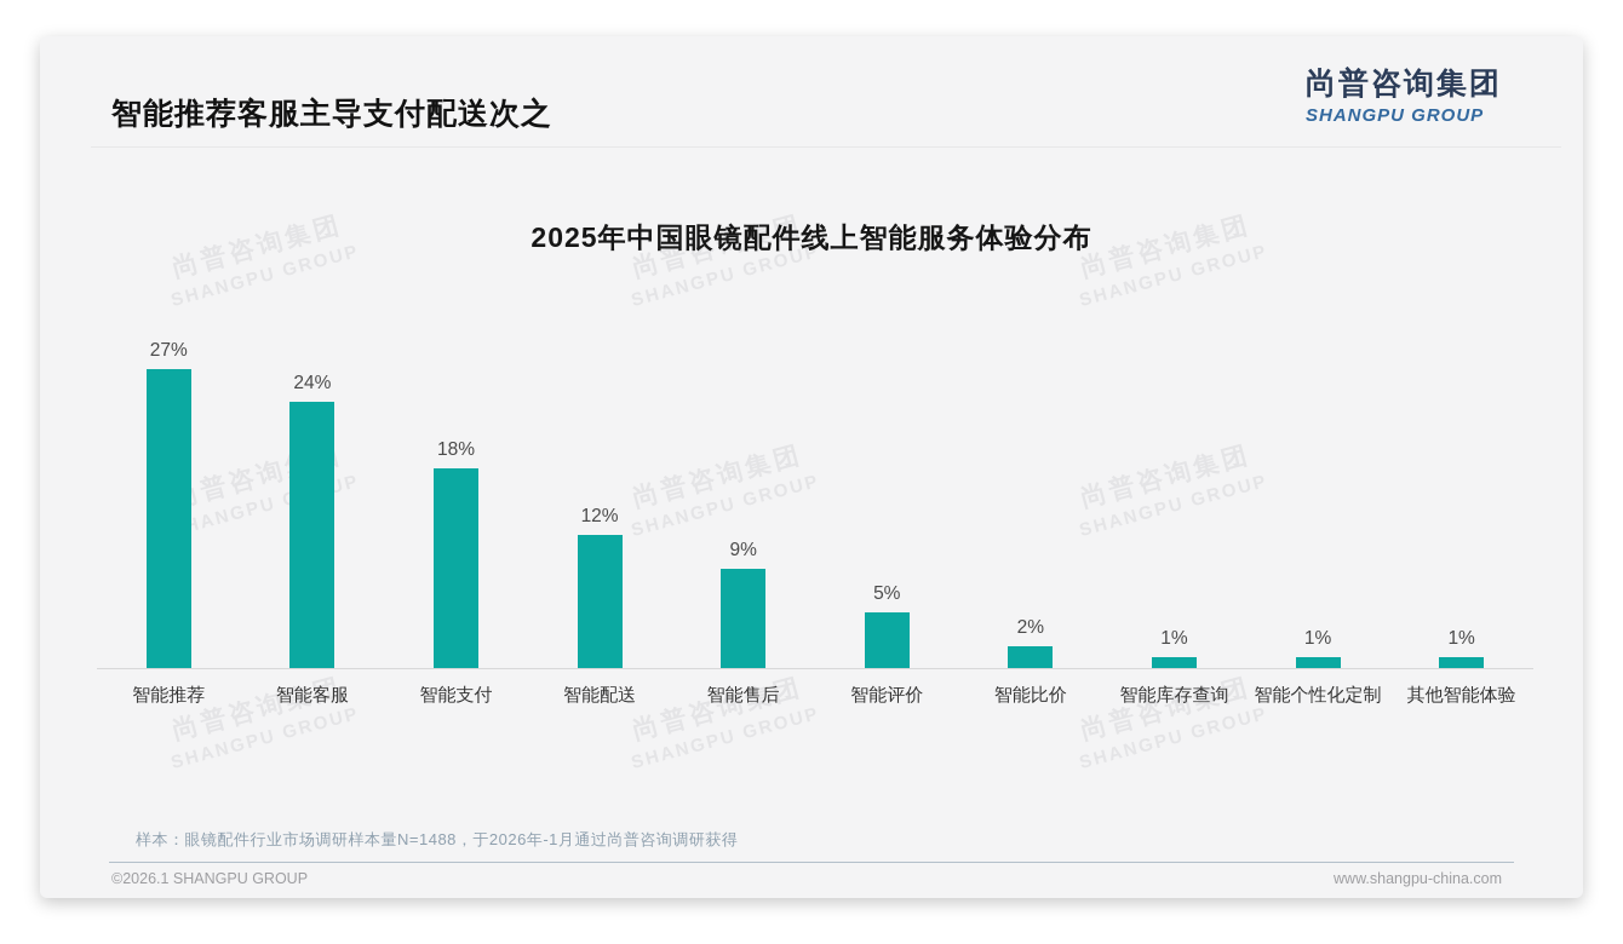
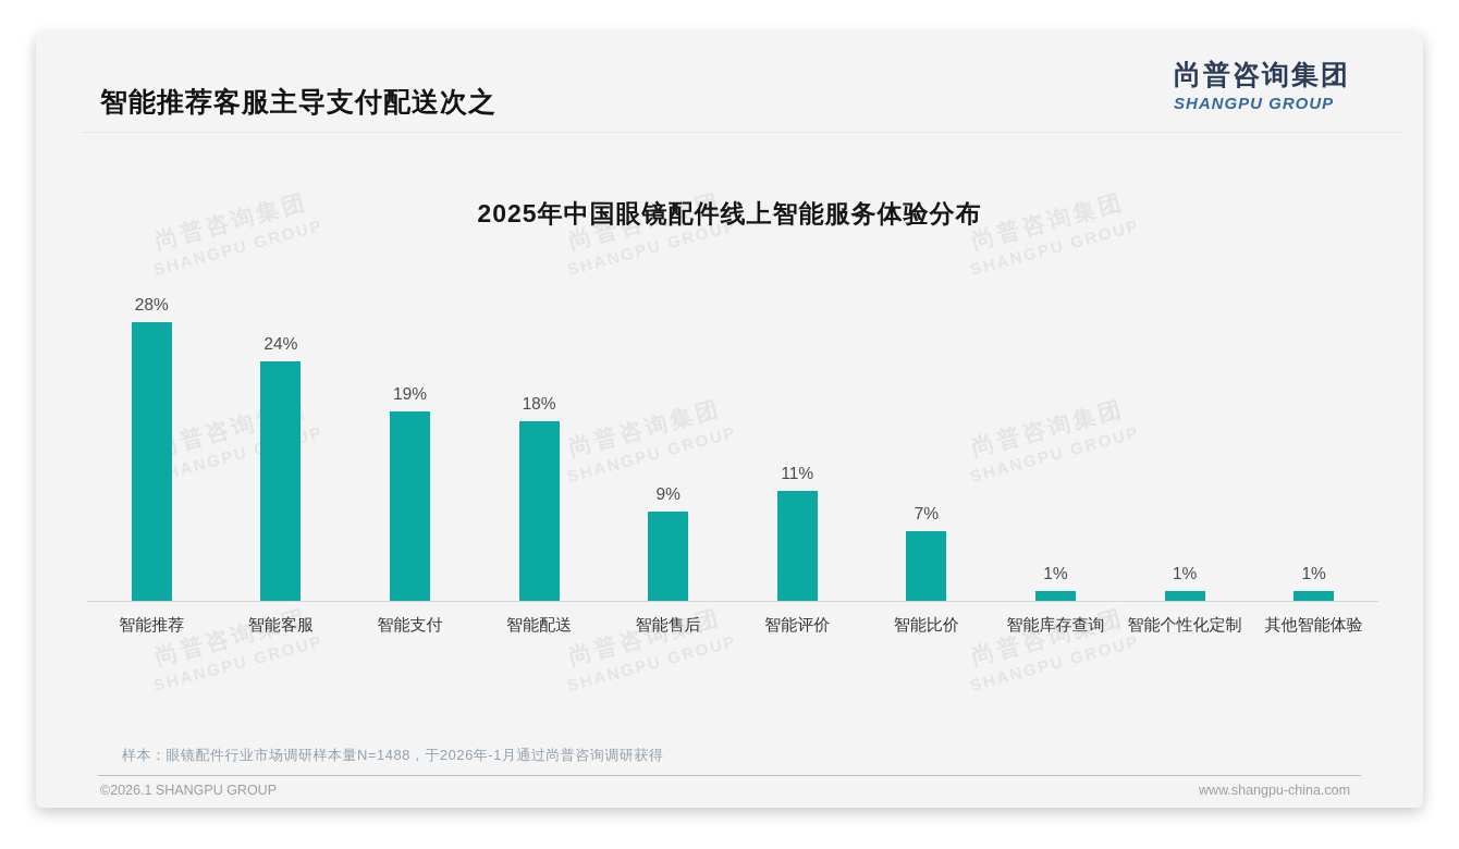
智能推荐: 27% -> 28%
智能支付: 18% -> 19%
智能配送: 12% -> 18%
智能评价: 5% -> 11%
智能比价: 2% -> 7%
